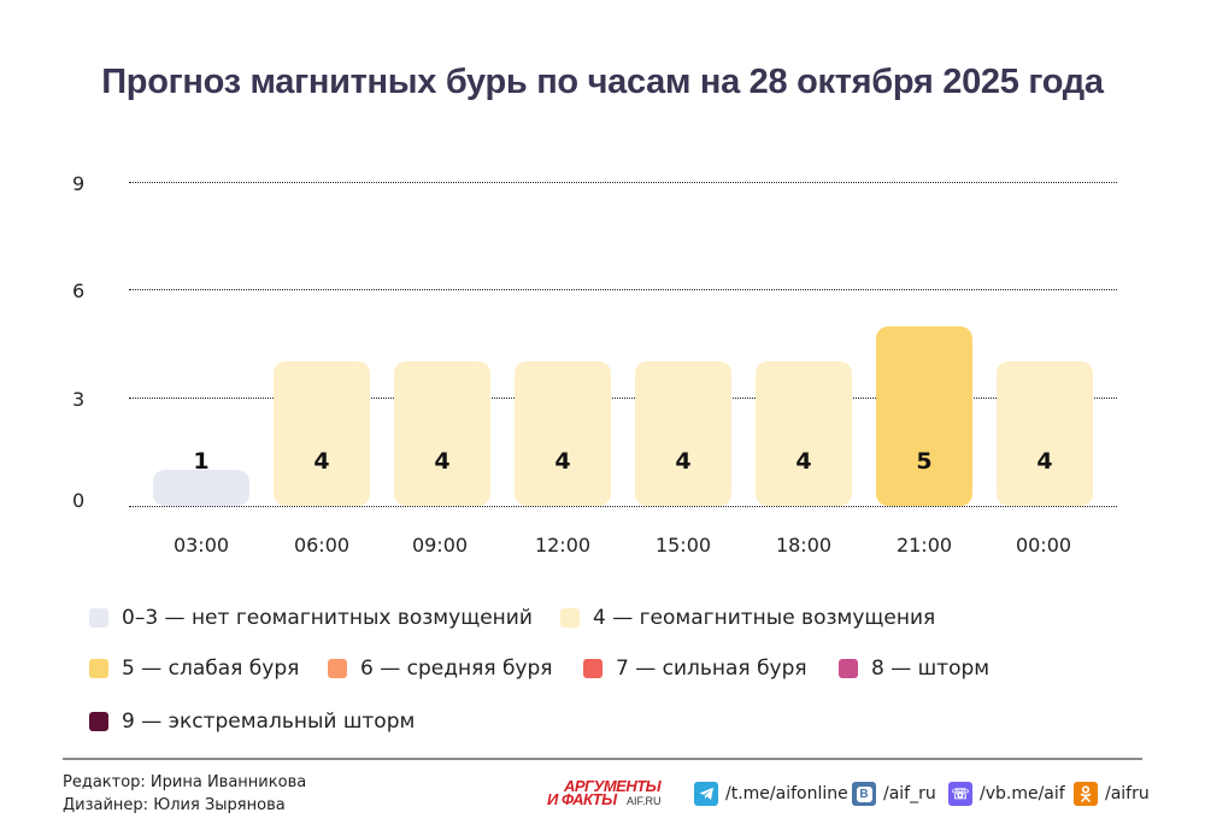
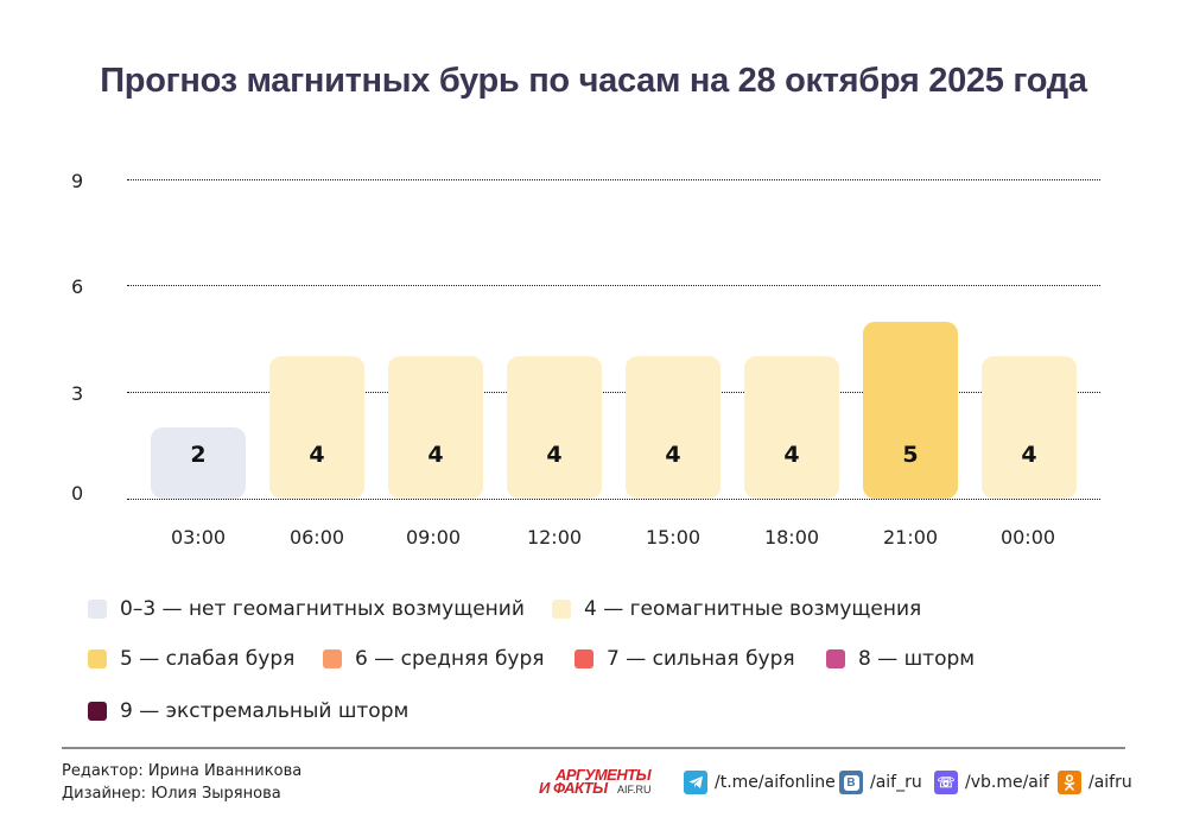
03:00: 1 -> 2
